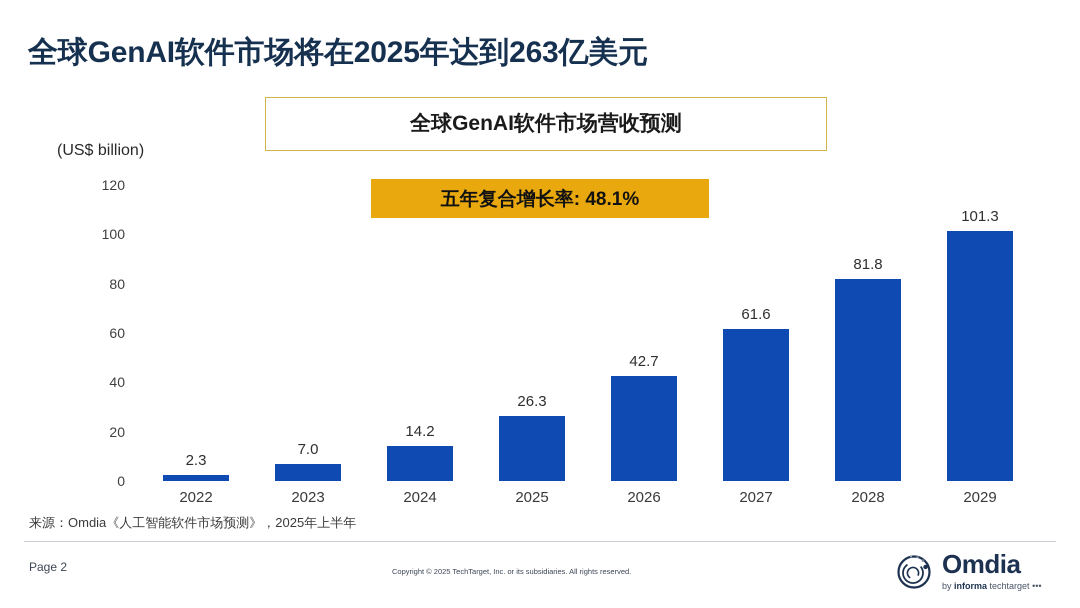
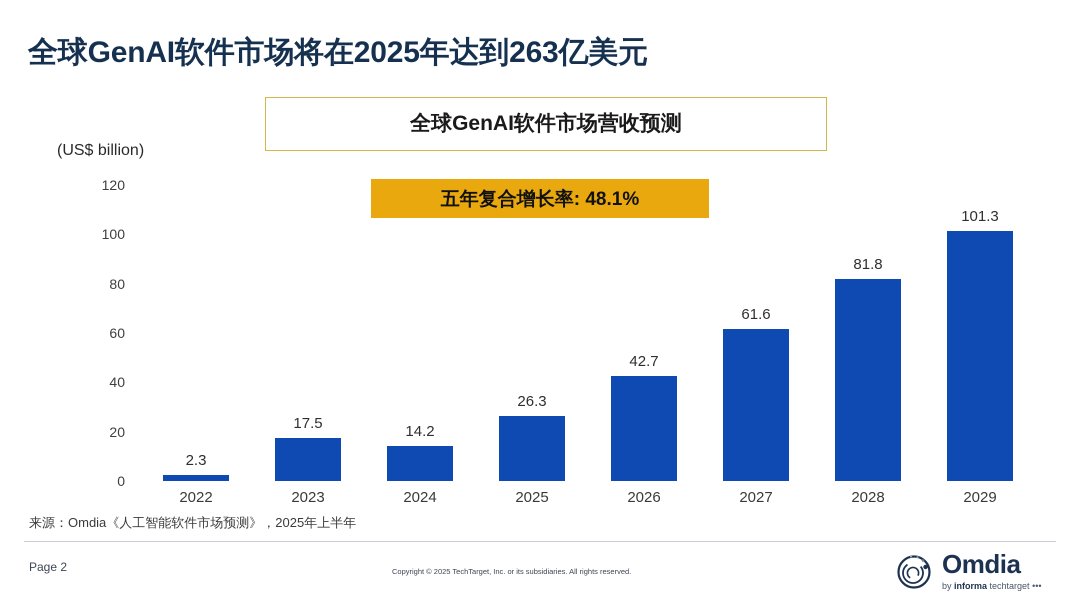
2023: 7.0 -> 17.5
